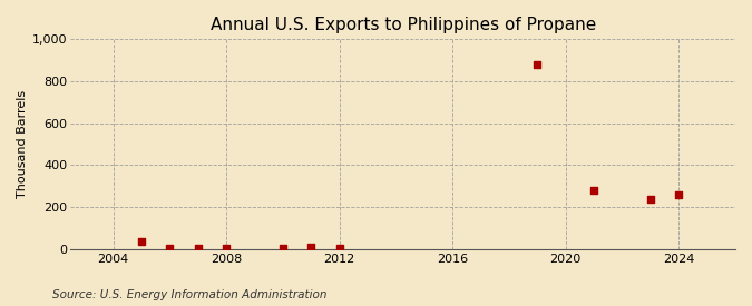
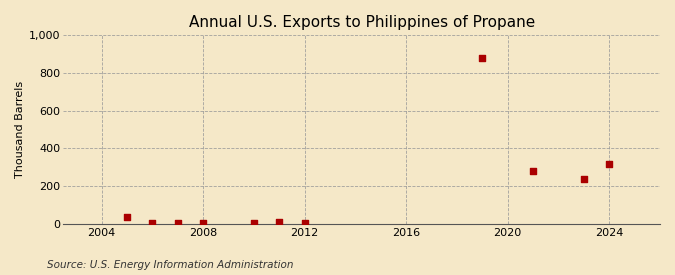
2024: 260 -> 320
